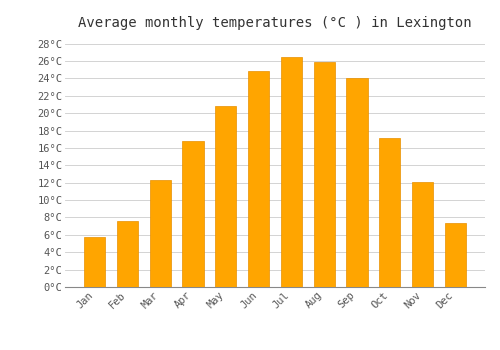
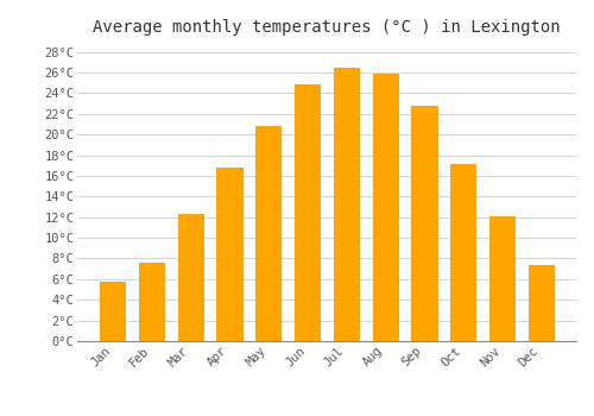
Sep: 24.0°C -> 22.8°C
